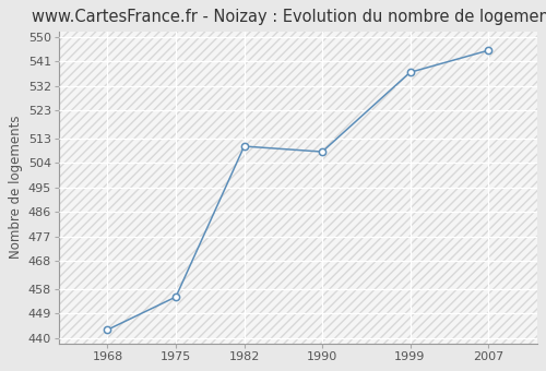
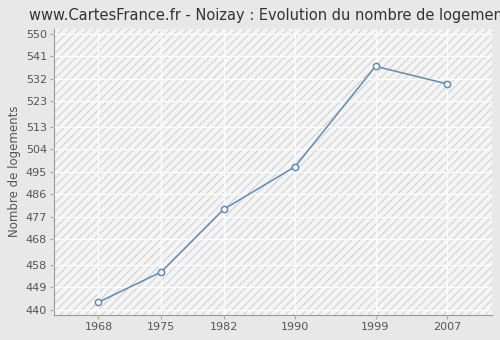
1982: 510 -> 480
1990: 508 -> 497
2007: 545 -> 530
